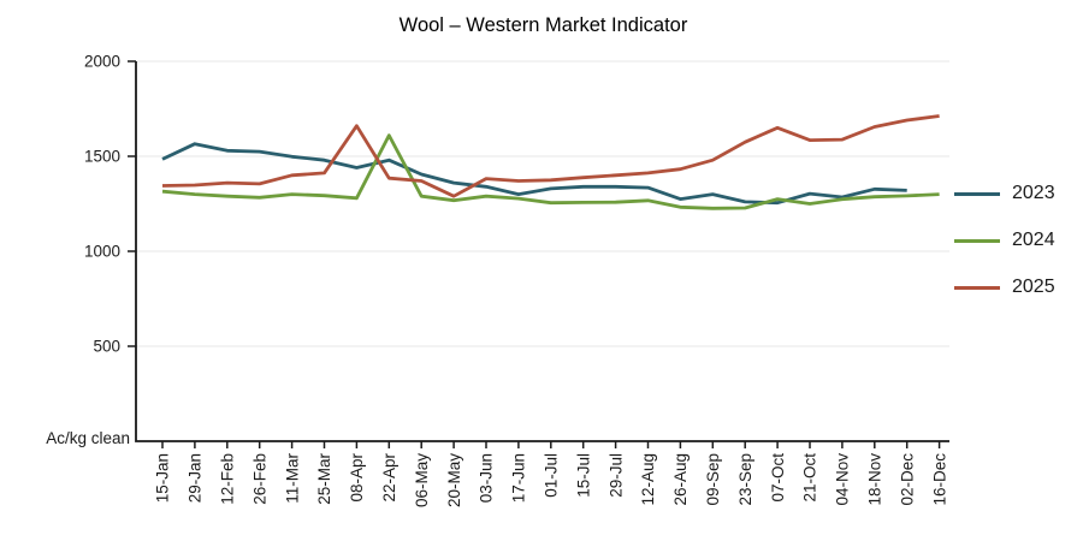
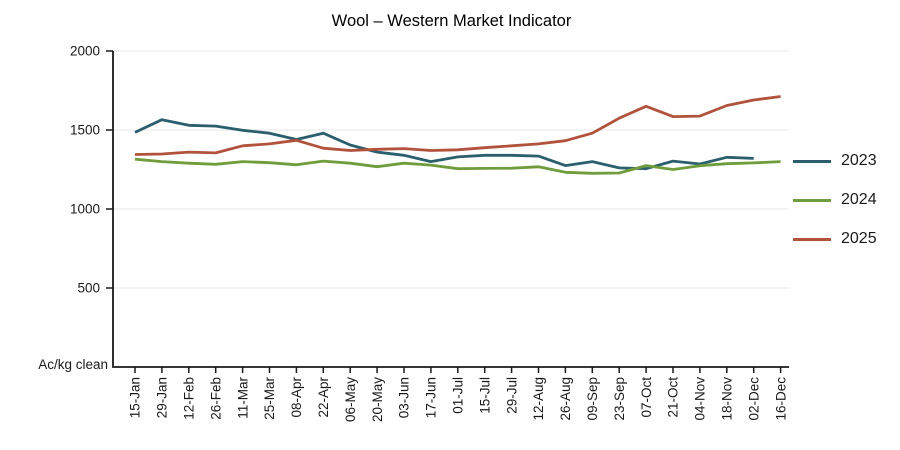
2025/08-Apr: 1660 -> 1440
2024/22-Apr: 1610 -> 1300
2025/20-May: 1290 -> 1380
